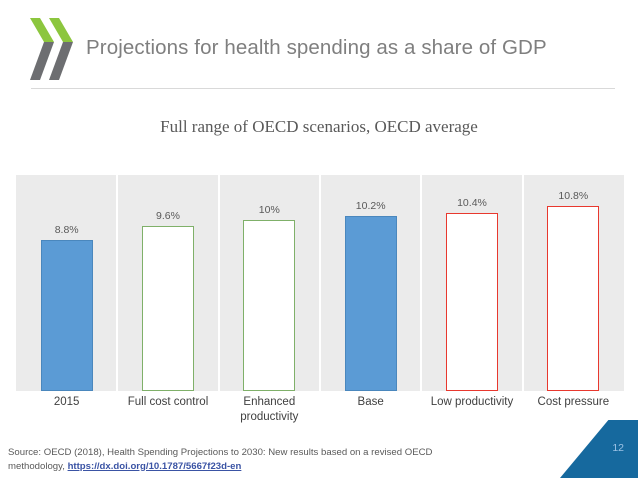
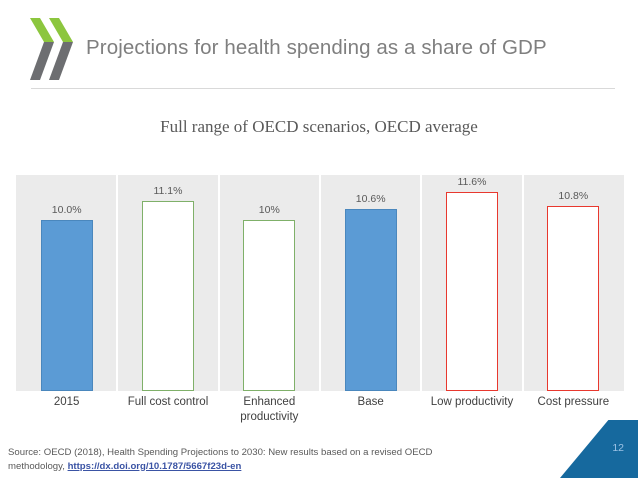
2015: 8.8% -> 10.0%
Full cost control: 9.6% -> 11.1%
Base: 10.2% -> 10.6%
Low productivity: 10.4% -> 11.6%
